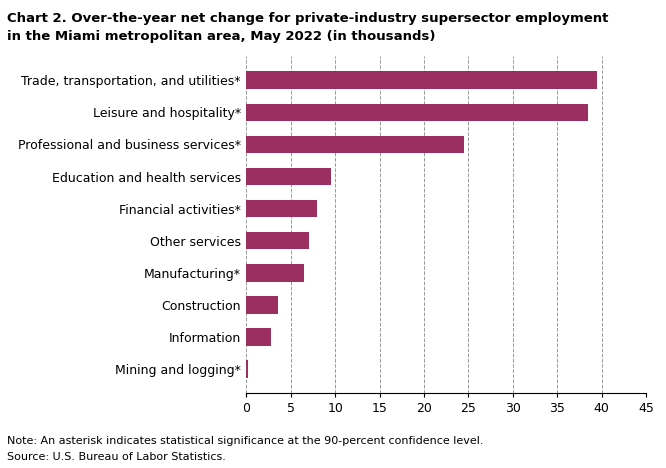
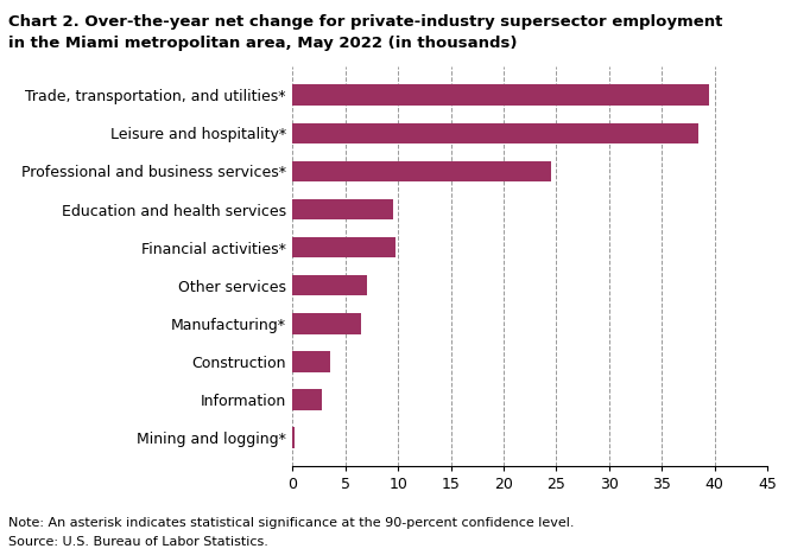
Financial activities*: 8.0 -> 9.8
